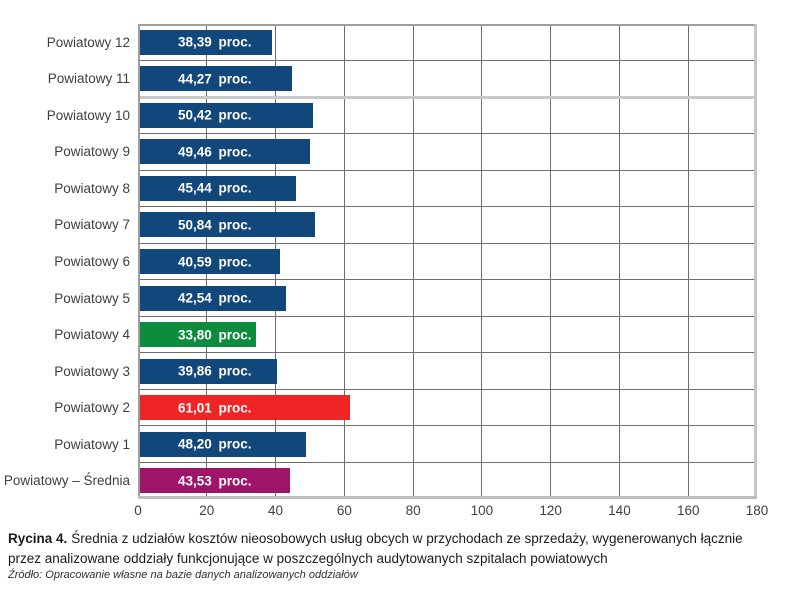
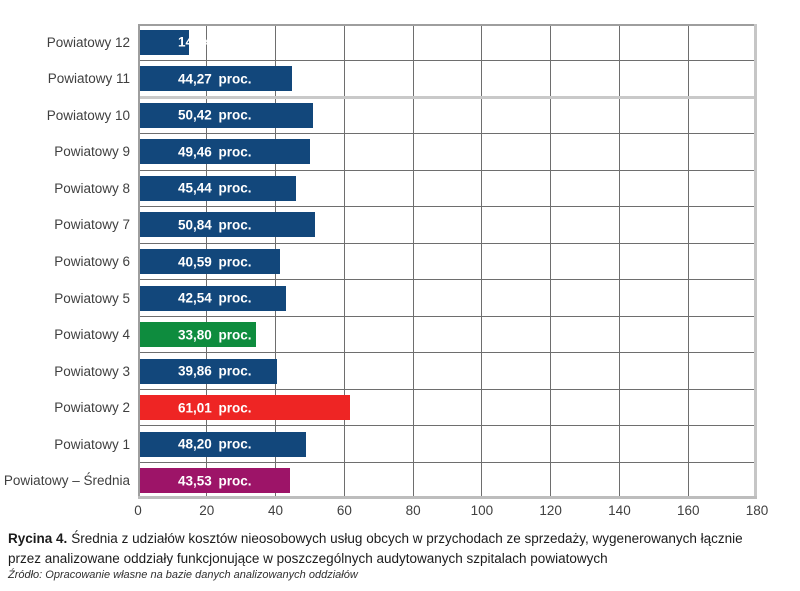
Powiatowy 12: 38,39 -> 14,24
